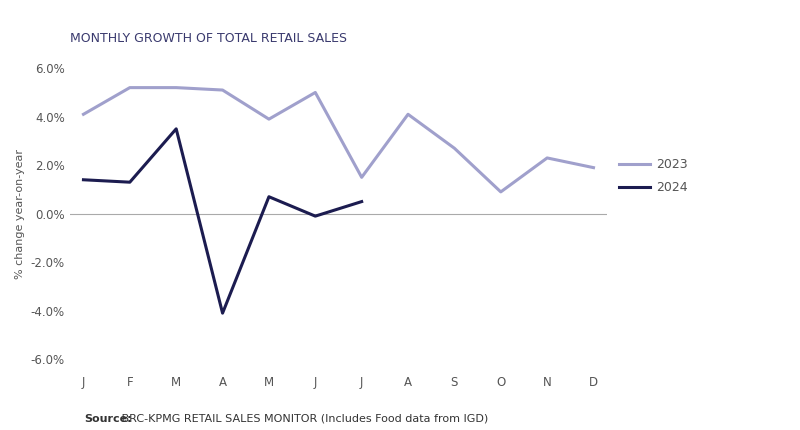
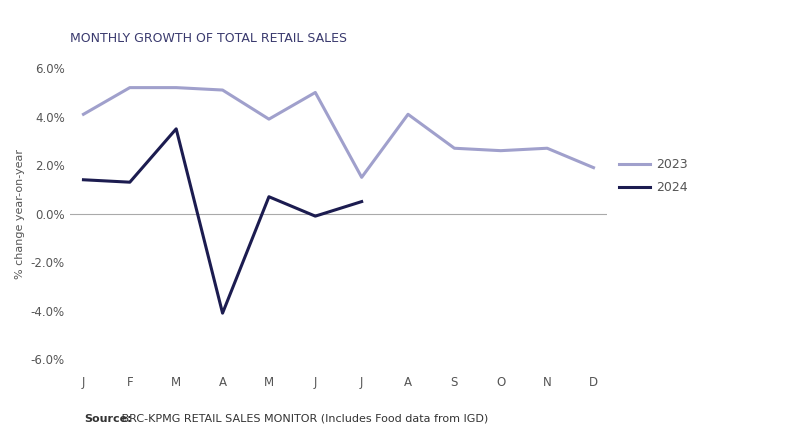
2023/O: 0.9% -> 2.6%
2023/N: 2.3% -> 2.7%
